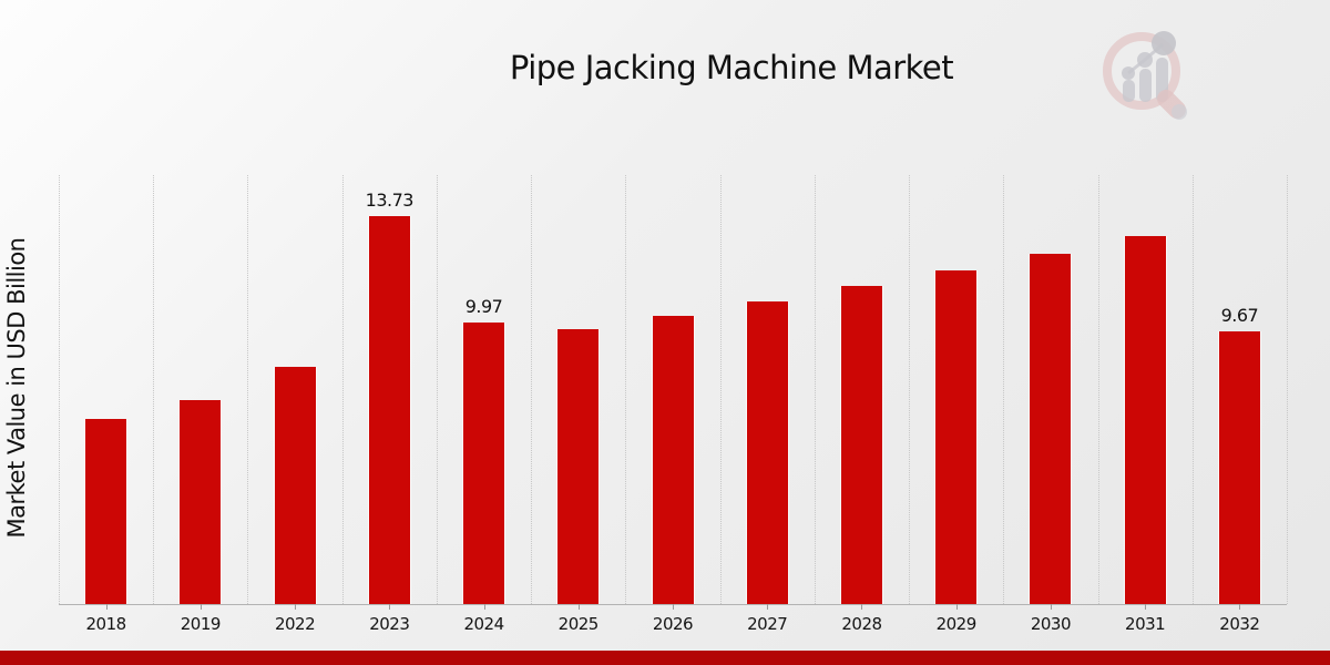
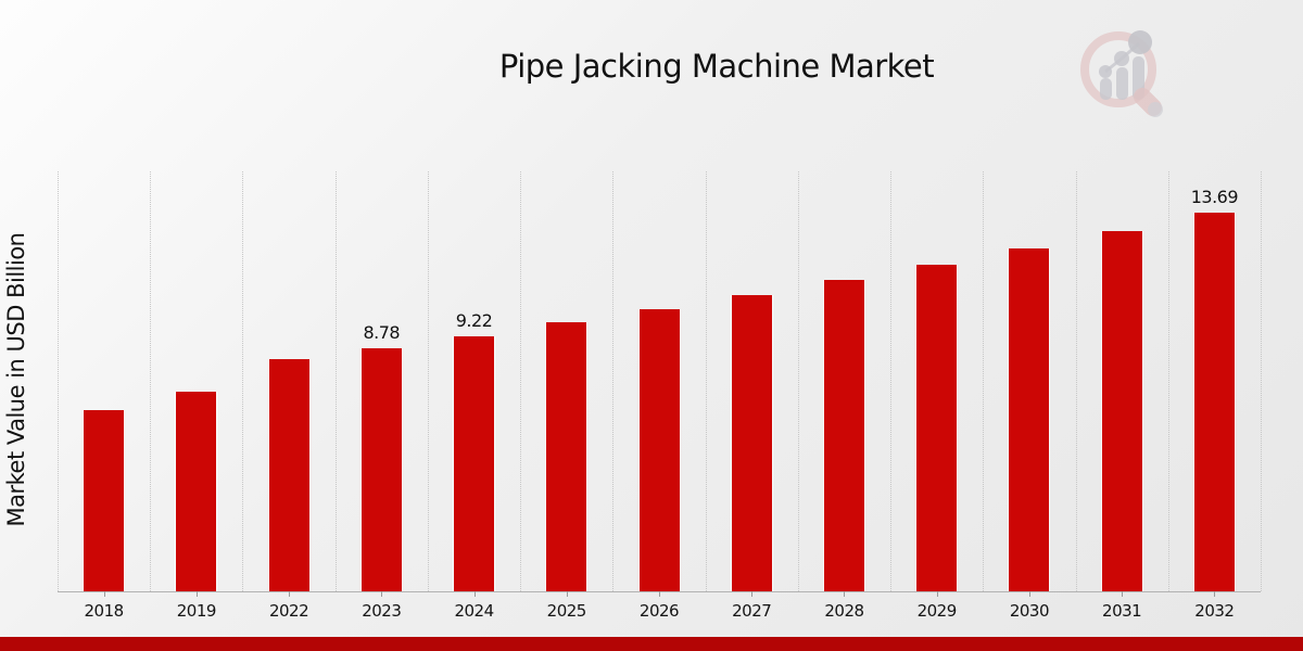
2023: 13.73 -> 8.78
2024: 9.97 -> 9.22
2032: 9.67 -> 13.69
